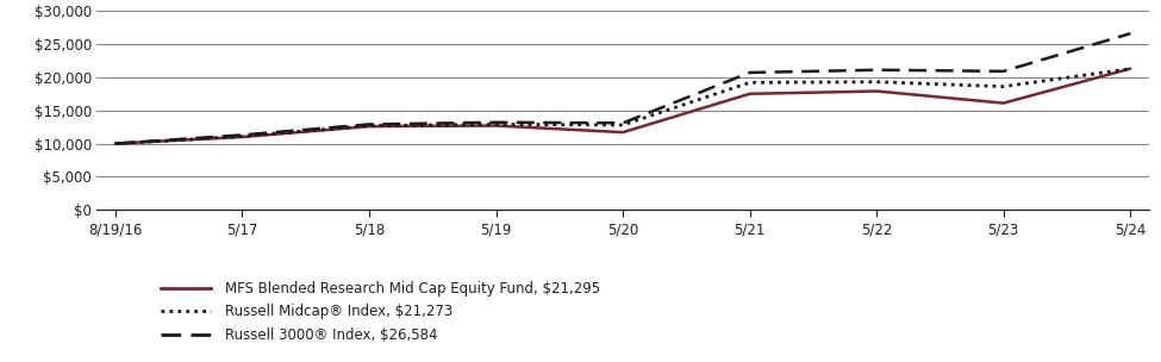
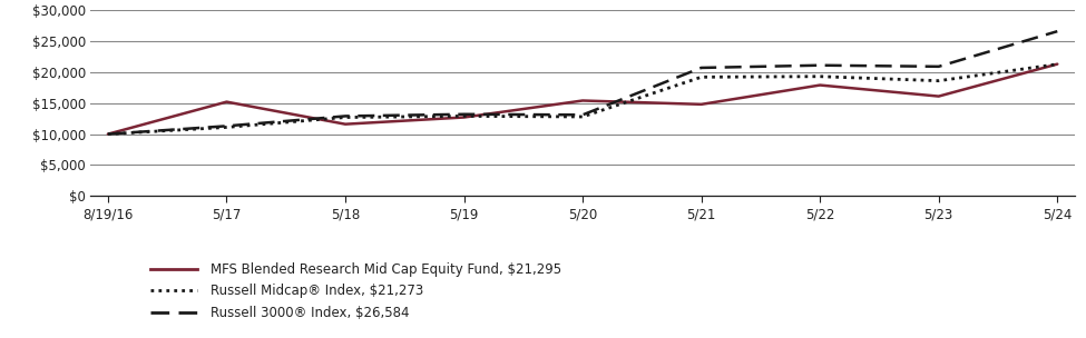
MFS Blended Research Mid Cap Equity Fund, $21,295/5/17: $11,000 -> $15,200
MFS Blended Research Mid Cap Equity Fund, $21,295/5/18: $12,600 -> $11,600
MFS Blended Research Mid Cap Equity Fund, $21,295/5/20: $11,700 -> $15,400
MFS Blended Research Mid Cap Equity Fund, $21,295/5/21: $17,500 -> $14,800
